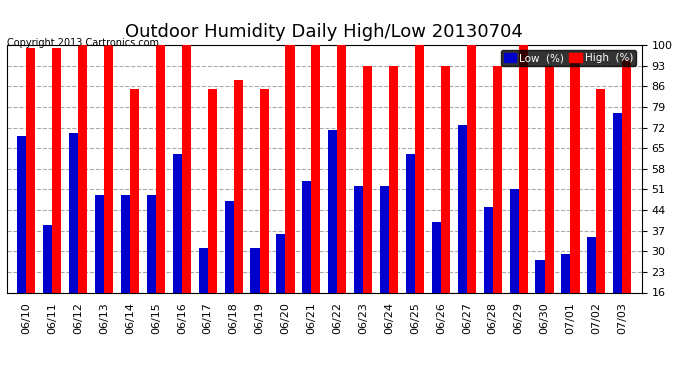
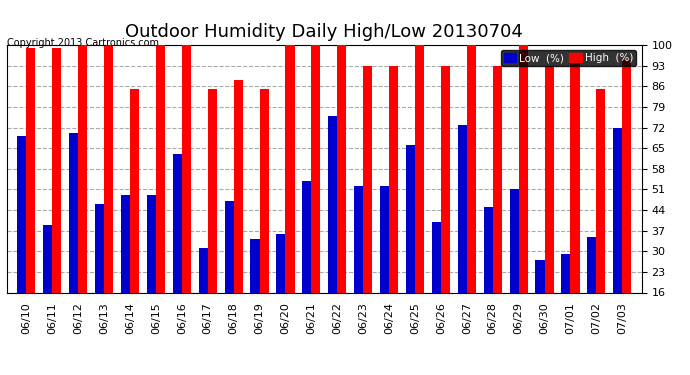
Low (%)/06/13: 49 -> 46
Low (%)/06/19: 31 -> 34
Low (%)/06/22: 71 -> 76
Low (%)/06/25: 63 -> 66
Low (%)/07/03: 77 -> 72
